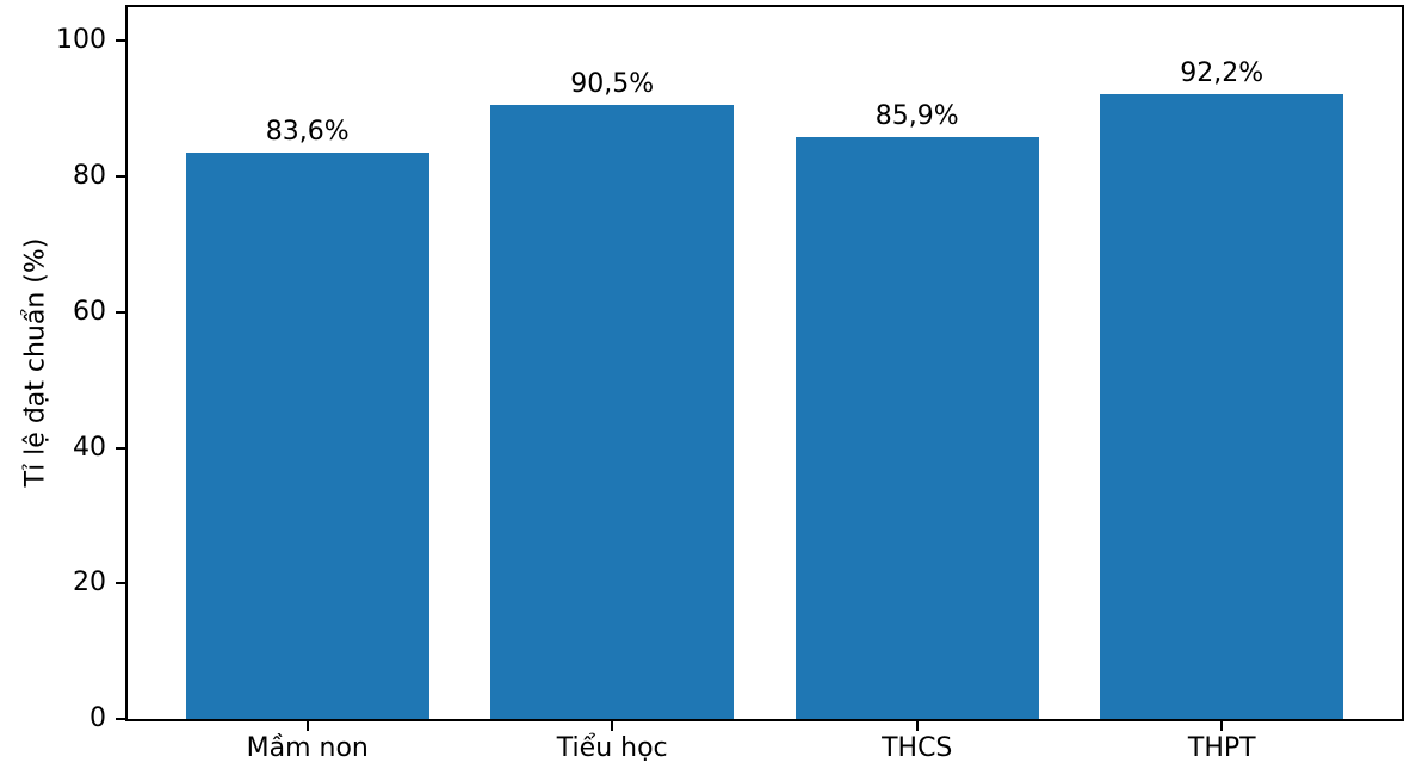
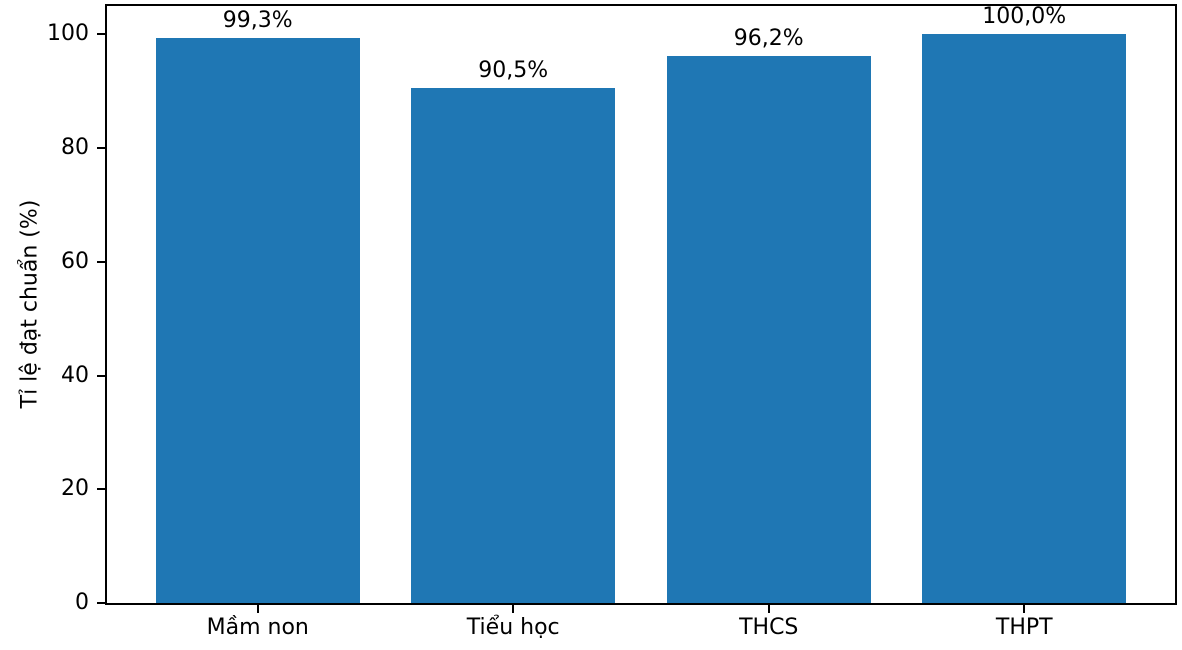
Mầm non: 83,6% -> 99,3%
THCS: 85,9% -> 96,2%
THPT: 92,2% -> 100,0%
